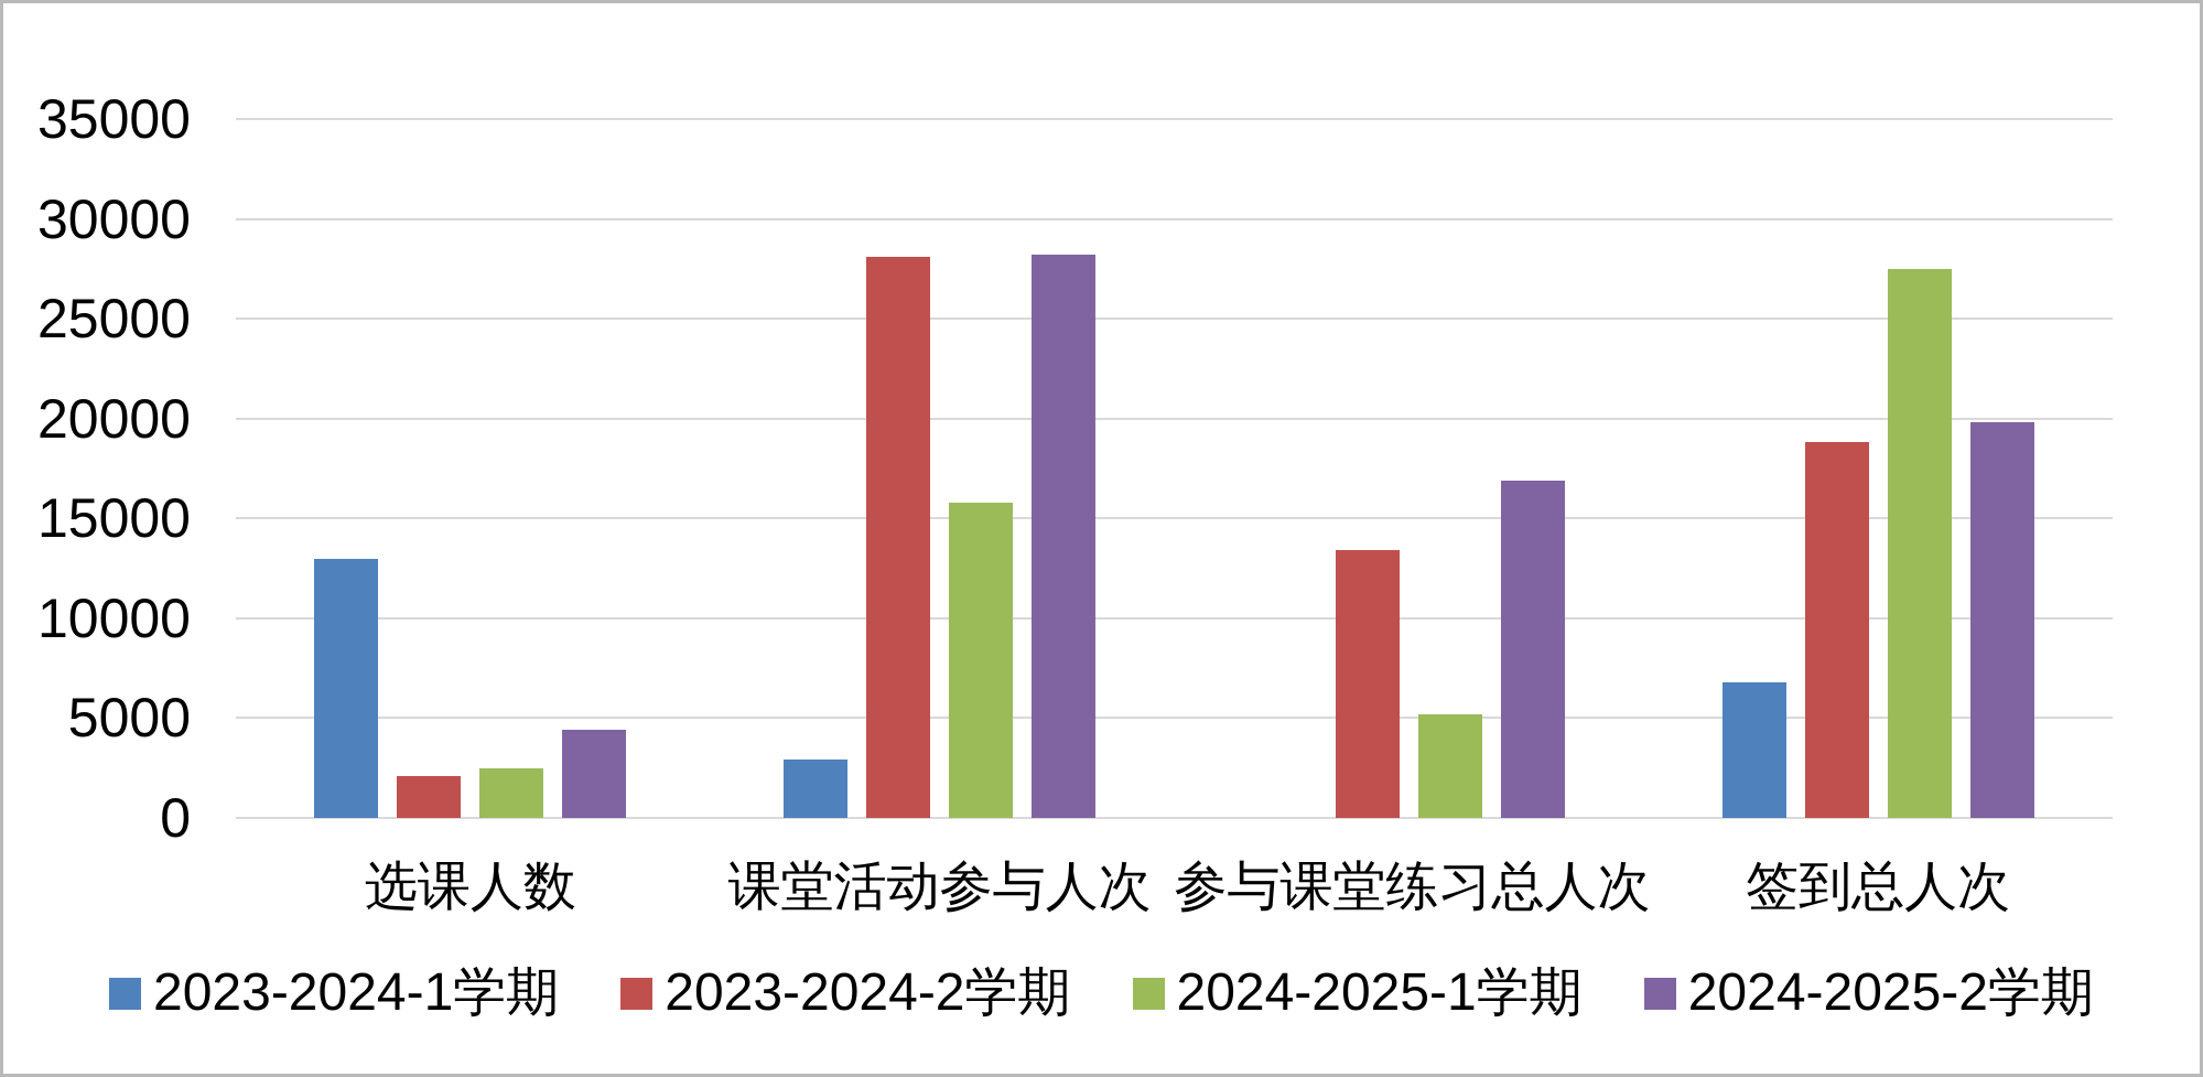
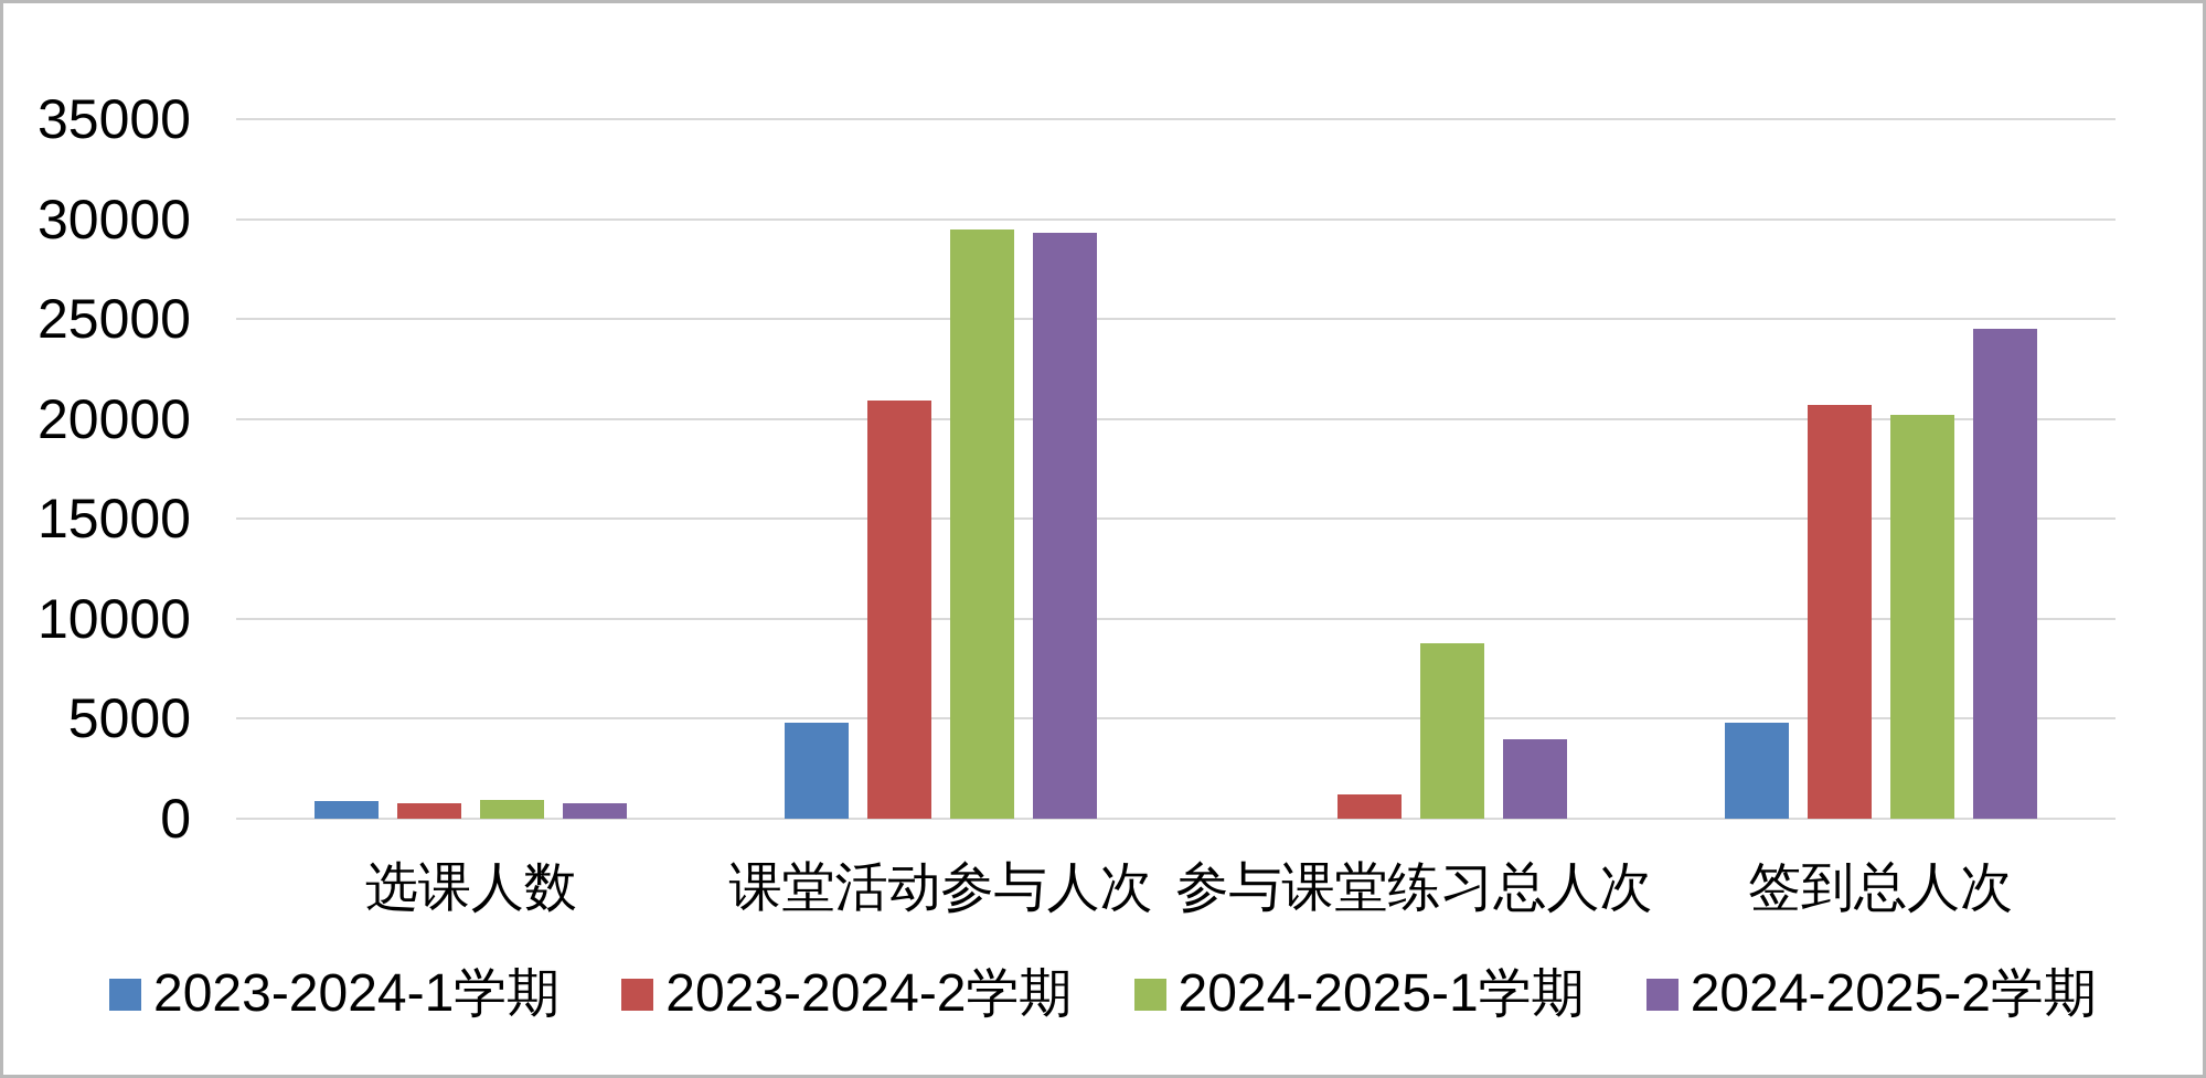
2023-2024-1学期/选课人数: 13000 -> 900
2023-2024-2学期/选课人数: 2100 -> 800
2024-2025-1学期/选课人数: 2500 -> 1000
2024-2025-2学期/选课人数: 4400 -> 800
2023-2024-1学期/课堂活动参与人次: 2900 -> 4800
2023-2024-2学期/课堂活动参与人次: 28100 -> 20900
2024-2025-1学期/课堂活动参与人次: 15800 -> 29500
2024-2025-2学期/课堂活动参与人次: 28200 -> 29300
2023-2024-2学期/参与课堂练习总人次: 13400 -> 1200
2024-2025-1学期/参与课堂练习总人次: 5200 -> 8800
2024-2025-2学期/参与课堂练习总人次: 16900 -> 4000
2023-2024-1学期/签到总人次: 6800 -> 4800
2023-2024-2学期/签到总人次: 18800 -> 20700
2024-2025-1学期/签到总人次: 27500 -> 20200
2024-2025-2学期/签到总人次: 19800 -> 24500
